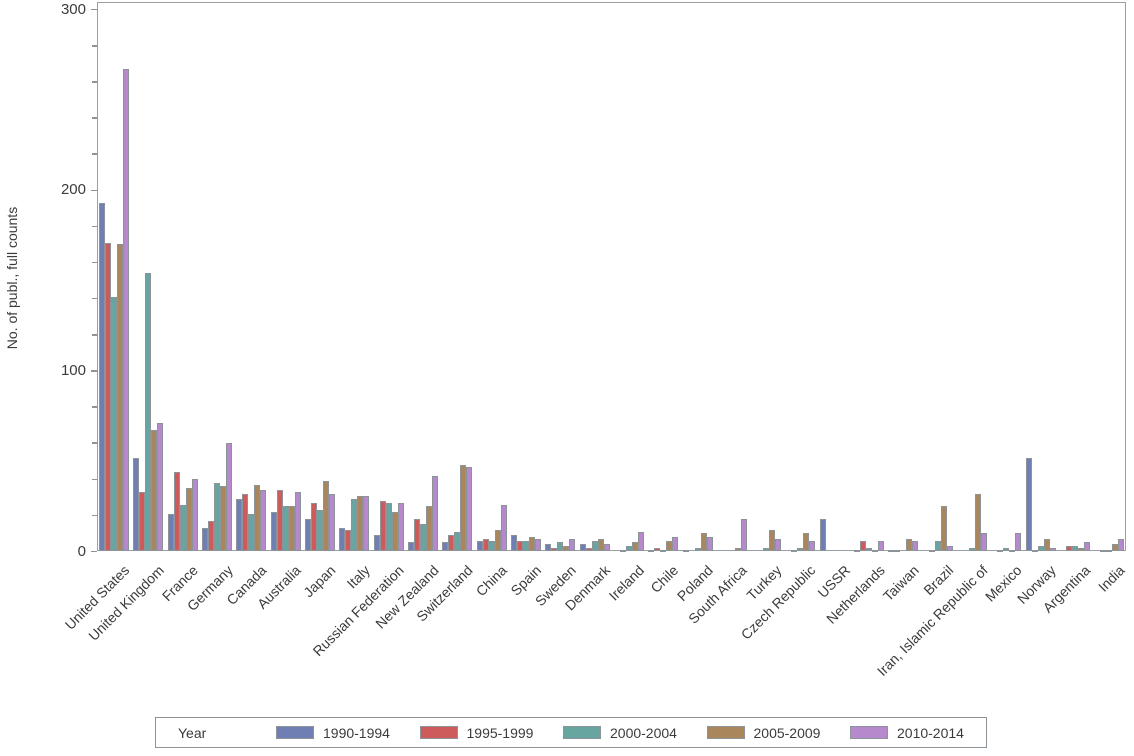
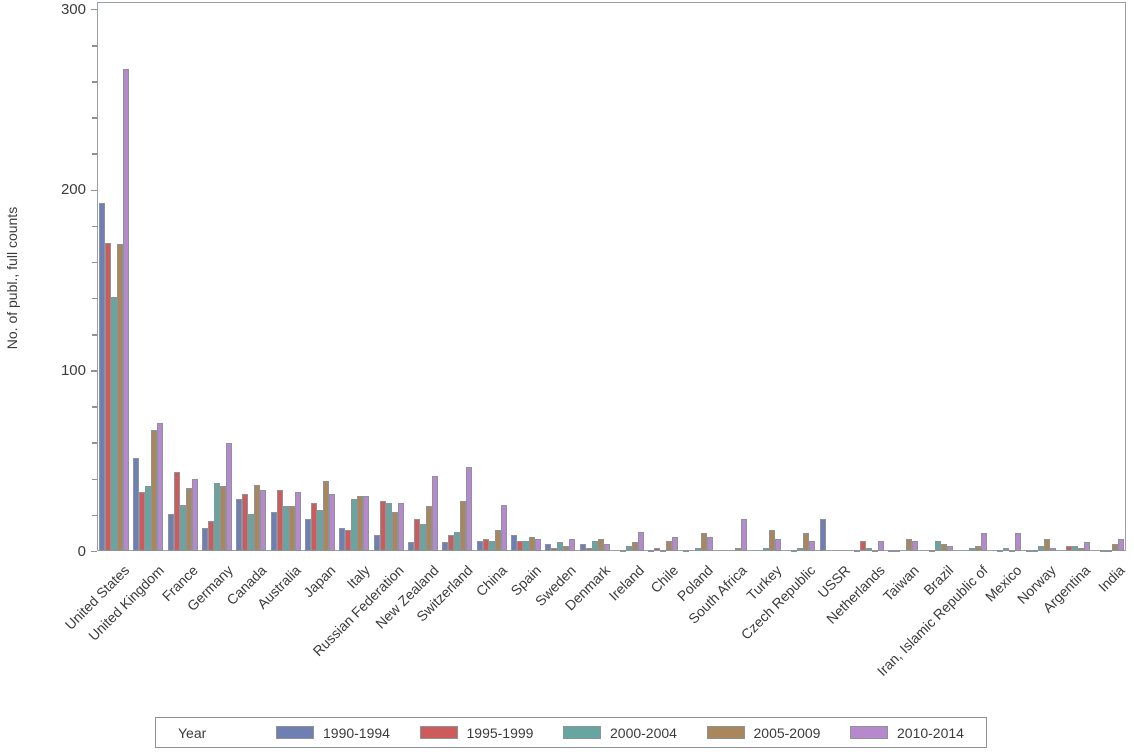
2000-2004/United Kingdom: 154 -> 36
2005-2009/Switzerland: 48 -> 28
2005-2009/Brazil: 25 -> 4
2005-2009/Iran, Islamic Republic of: 32 -> 3
1990-1994/Norway: 52 -> 1
